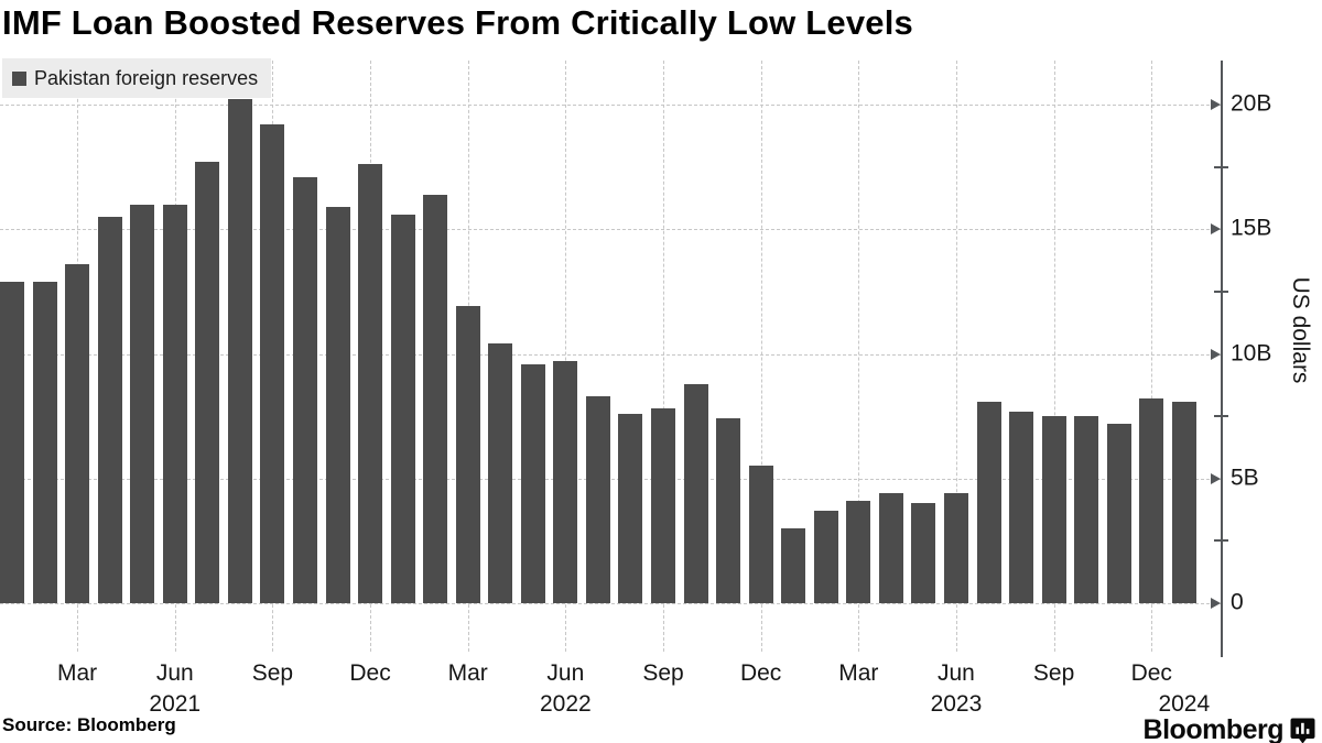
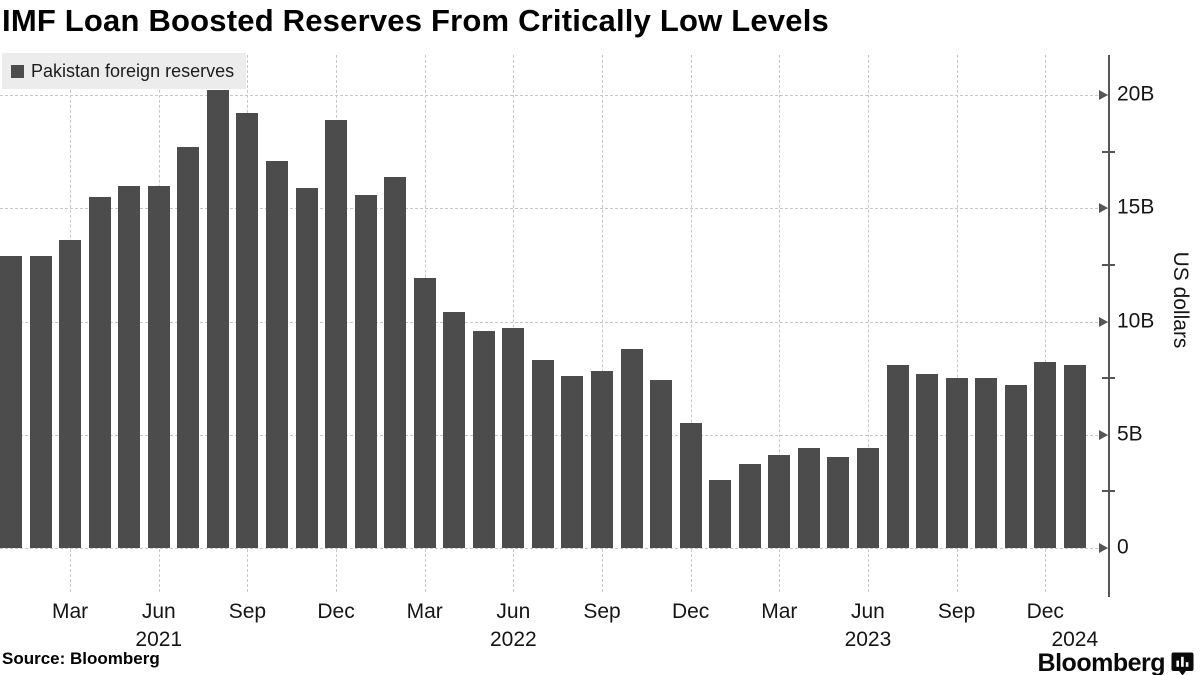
Dec 2021: 17.6B -> 18.9B
